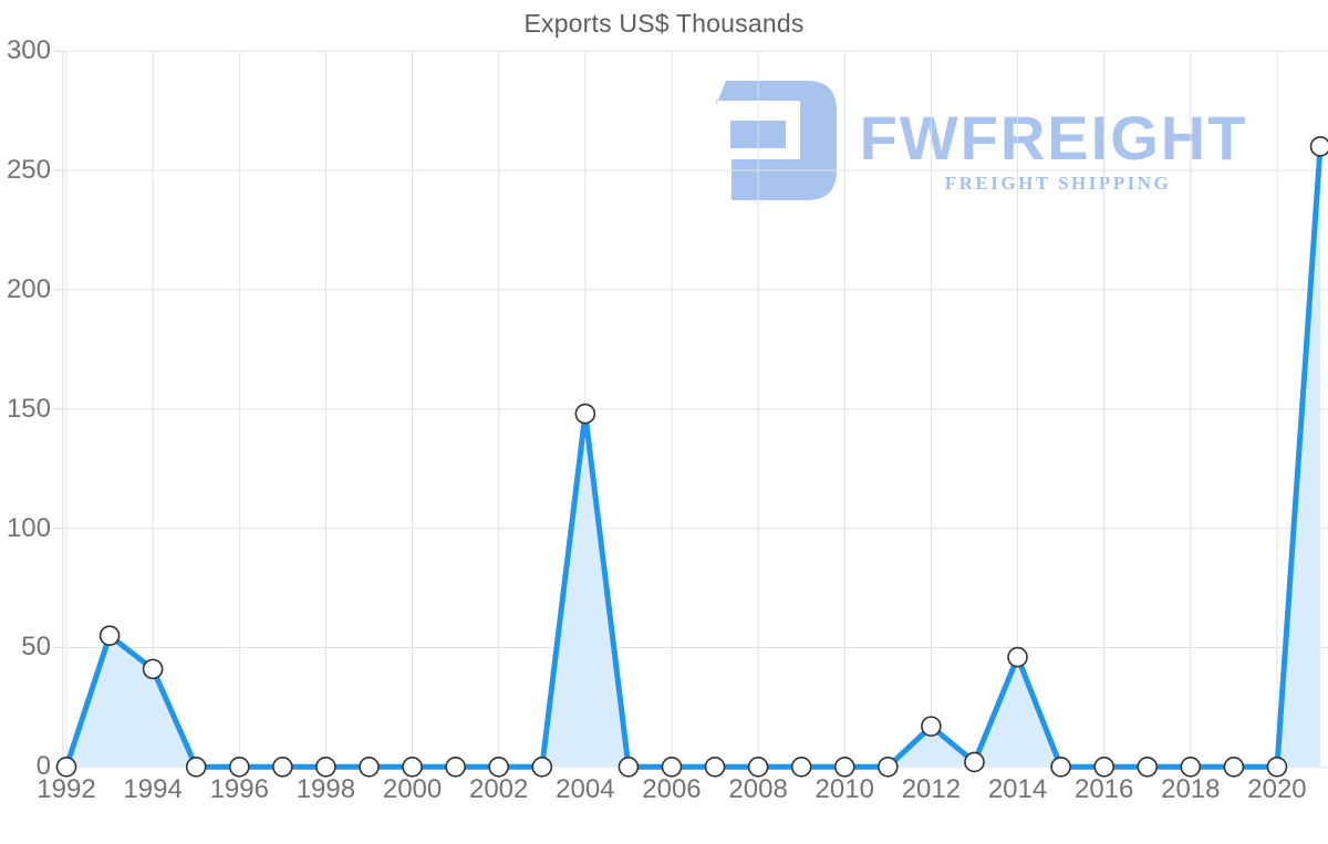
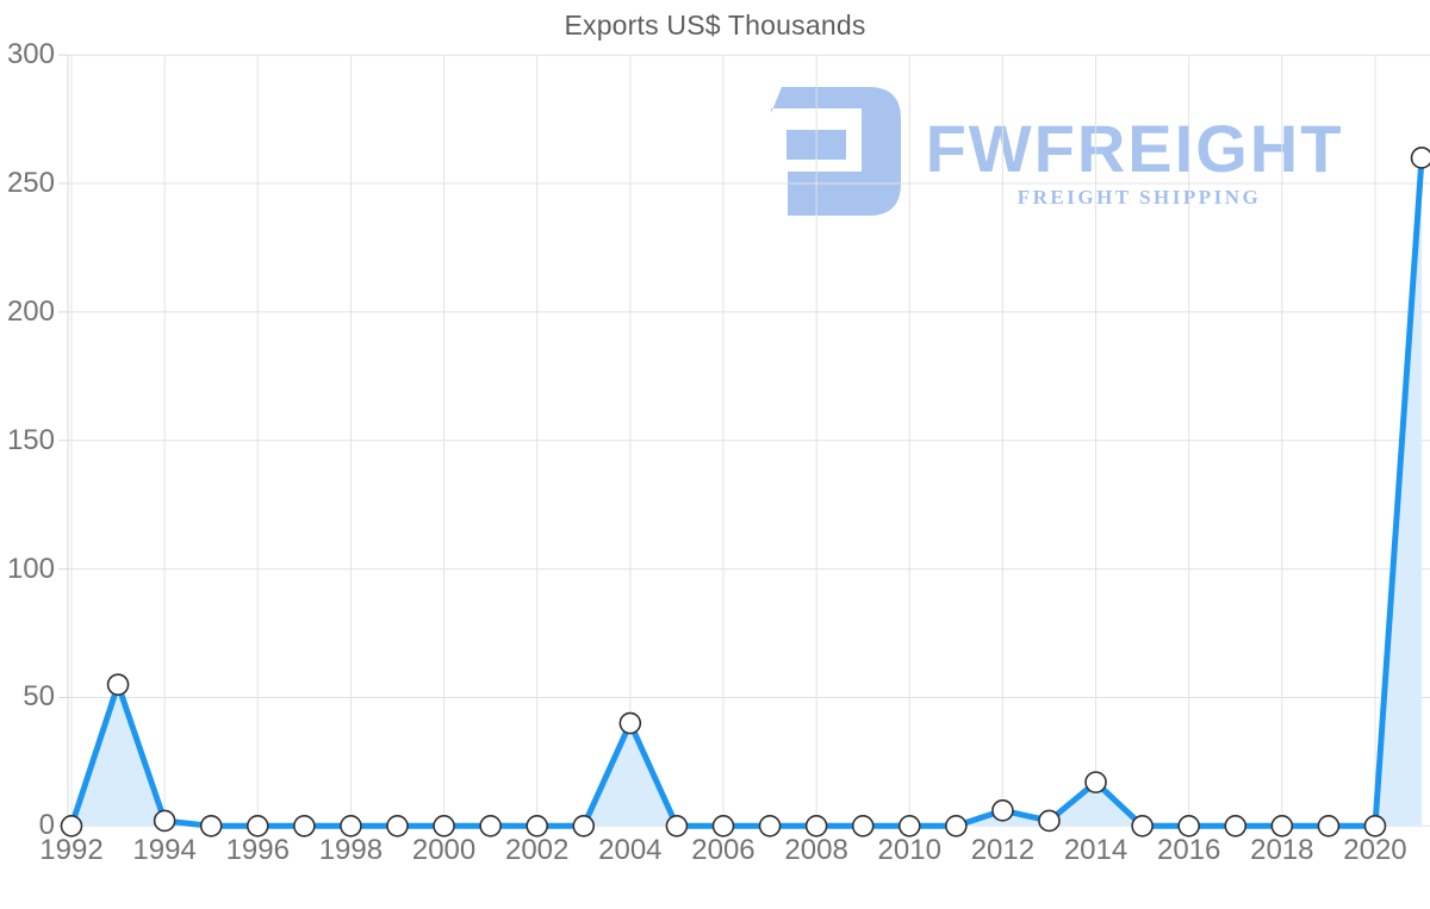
1994: 41 -> 2
2004: 148 -> 40
2012: 17 -> 6
2014: 46 -> 17
